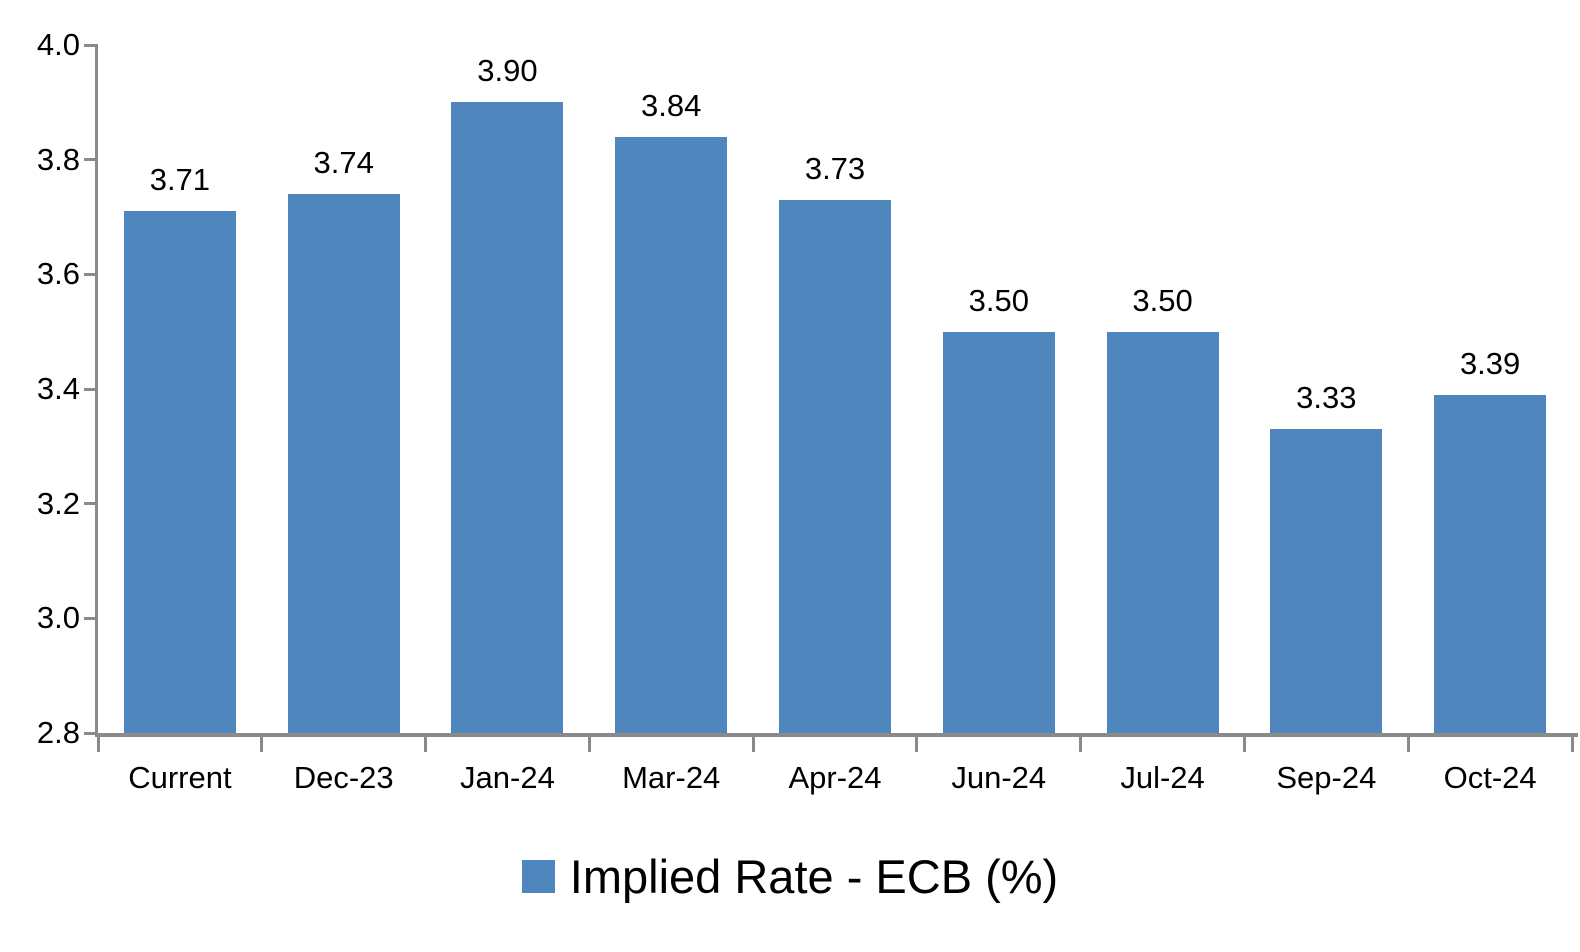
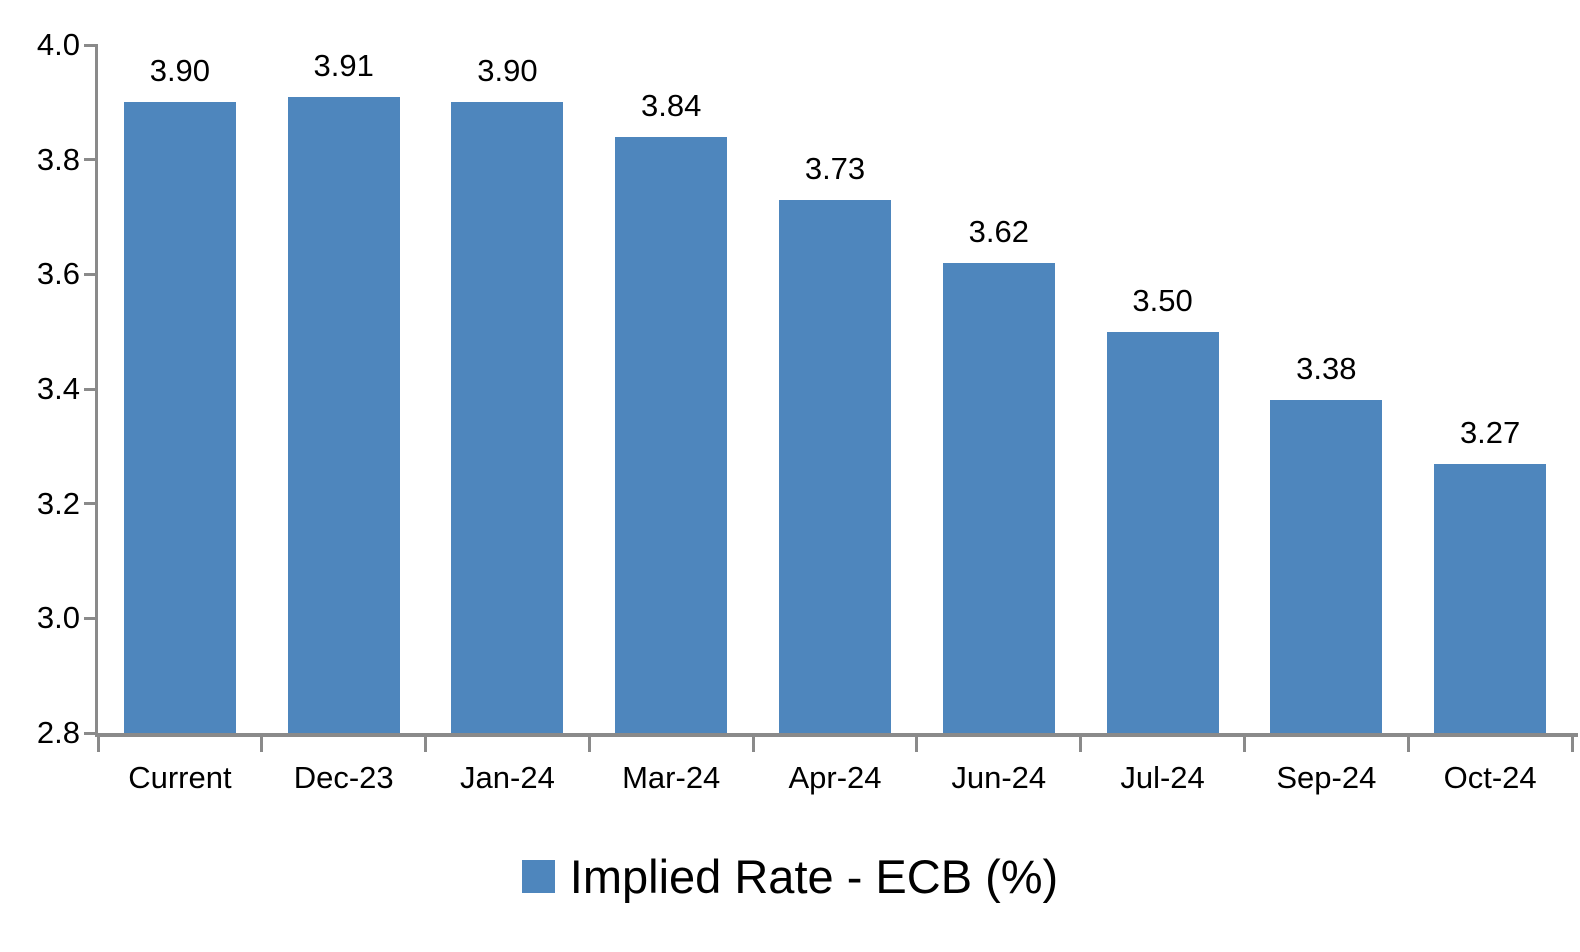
Current: 3.71 -> 3.90
Dec-23: 3.74 -> 3.91
Jun-24: 3.50 -> 3.62
Sep-24: 3.33 -> 3.38
Oct-24: 3.39 -> 3.27
